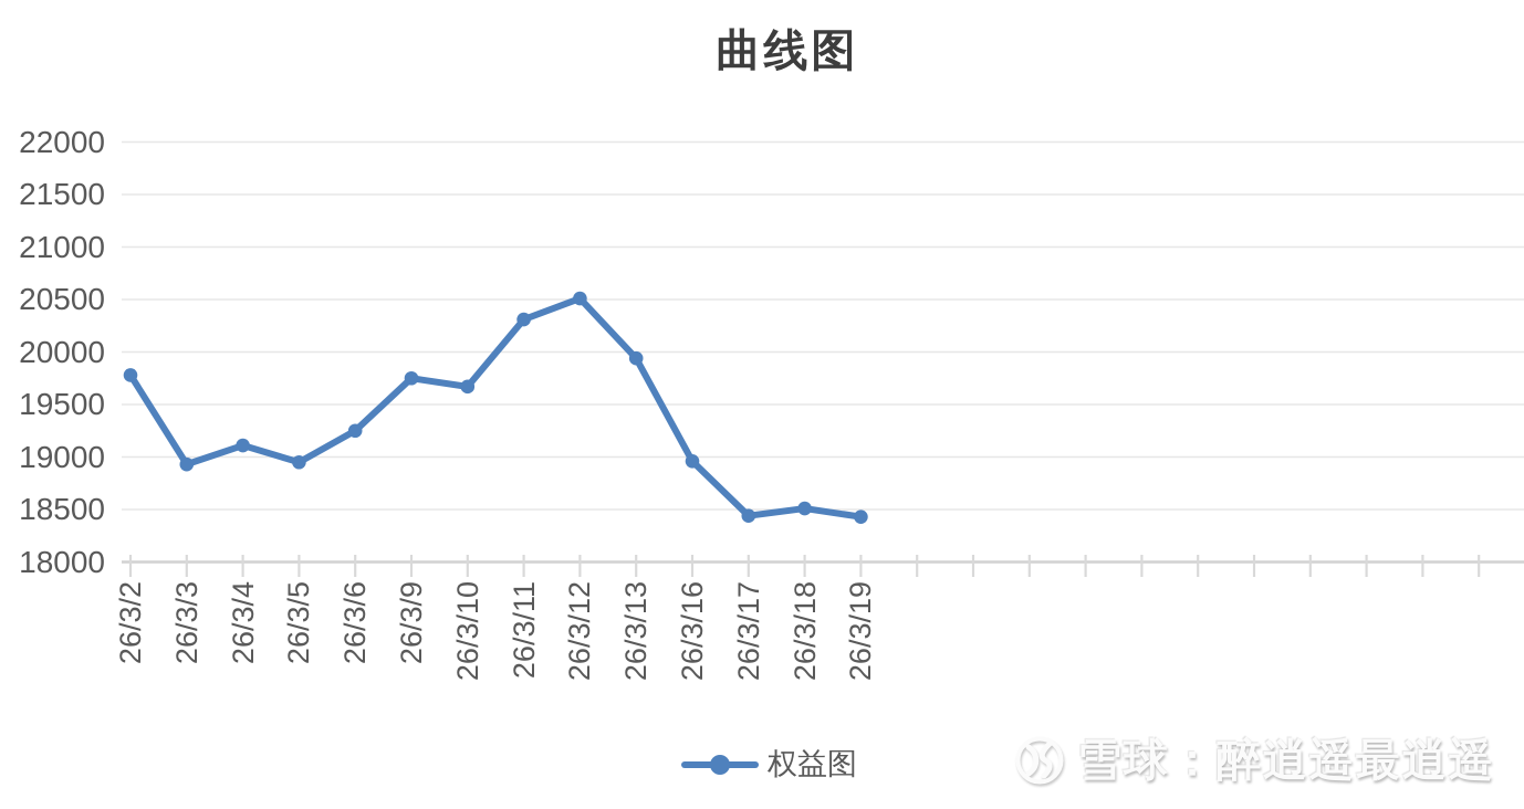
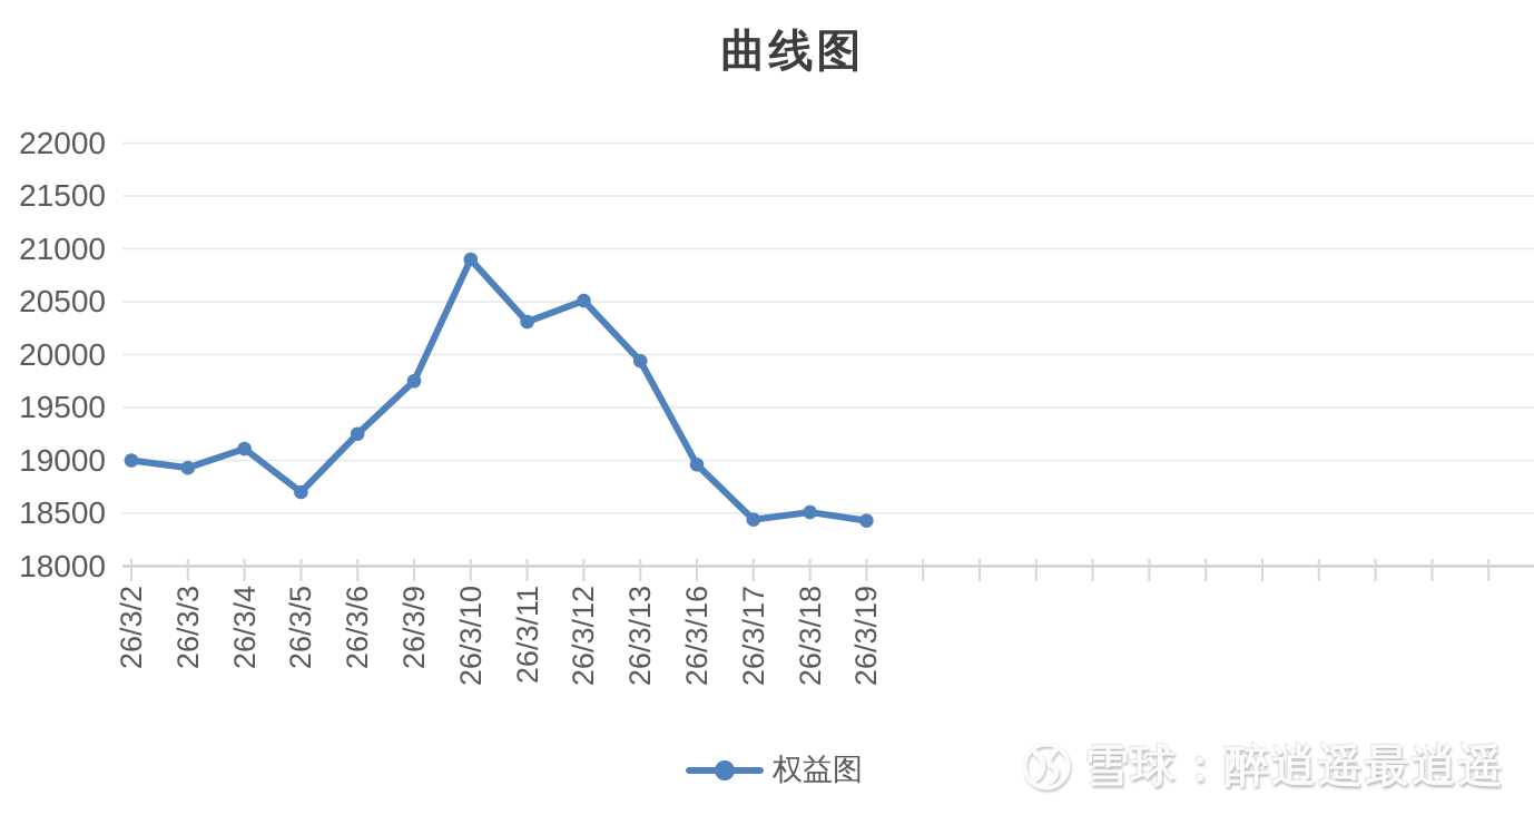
26/3/2: 19800 -> 19000
26/3/5: 19000 -> 18700
26/3/10: 19700 -> 20900
